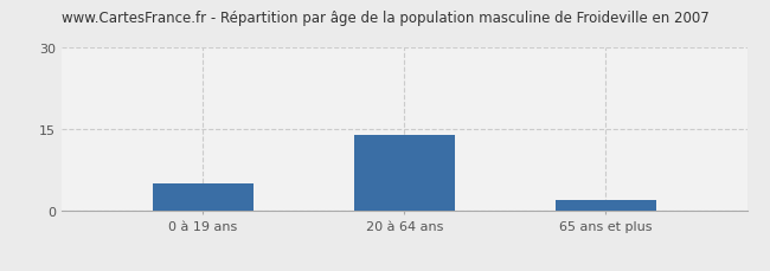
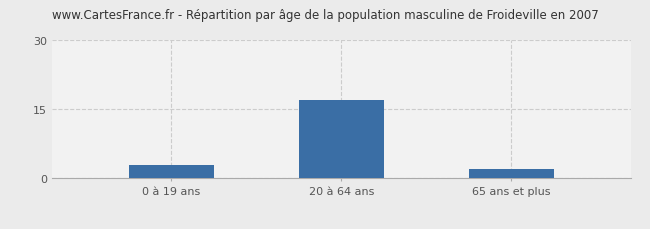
0 à 19 ans: 5 -> 3
20 à 64 ans: 14 -> 17
